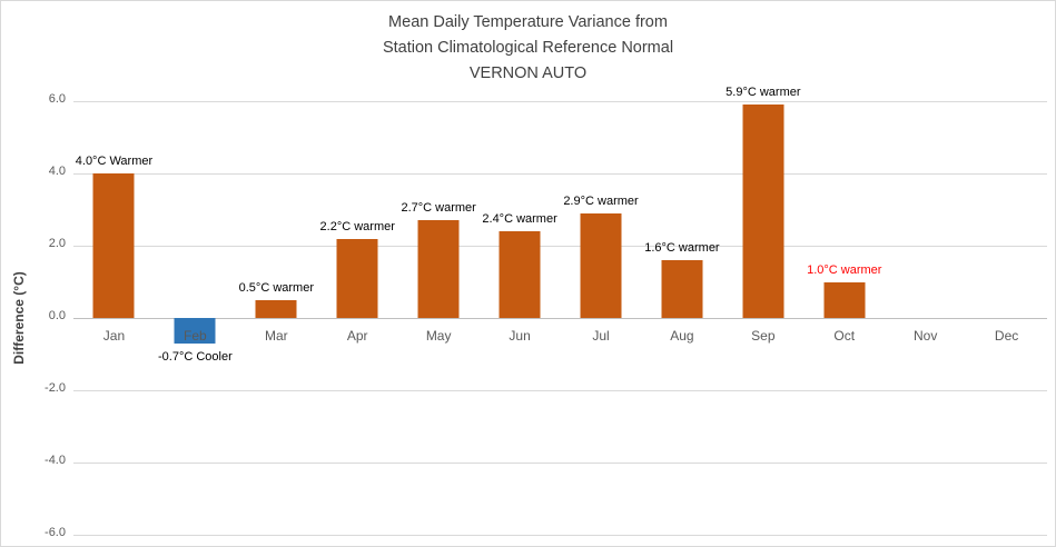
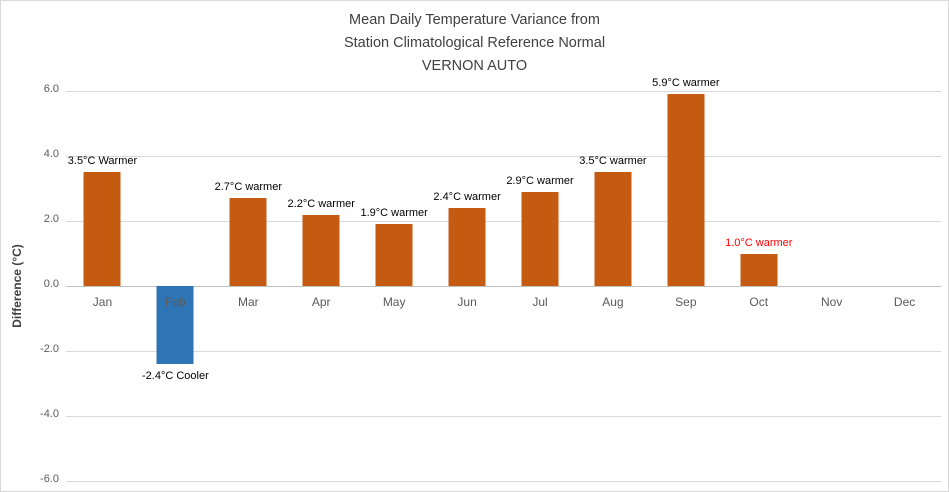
Jan: 4.0°C -> 3.5°C
Feb: -0.7°C -> -2.4°C
Mar: 0.5°C -> 2.7°C
May: 2.7°C -> 1.9°C
Aug: 1.6°C -> 3.5°C
